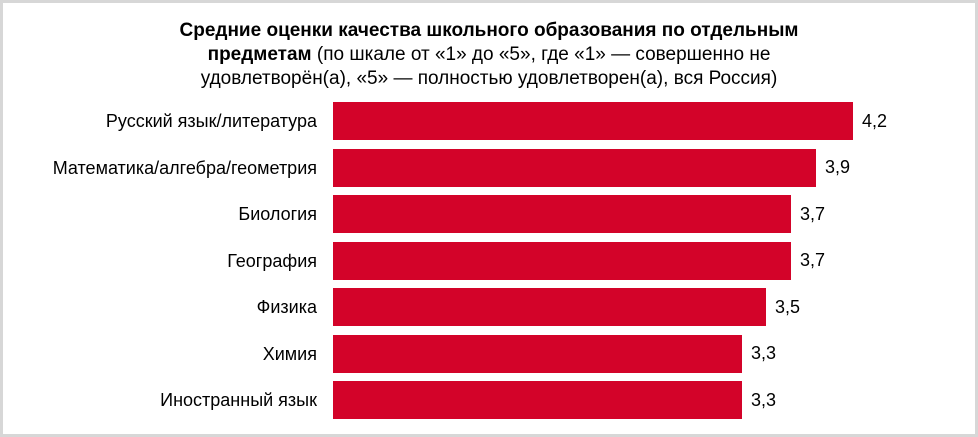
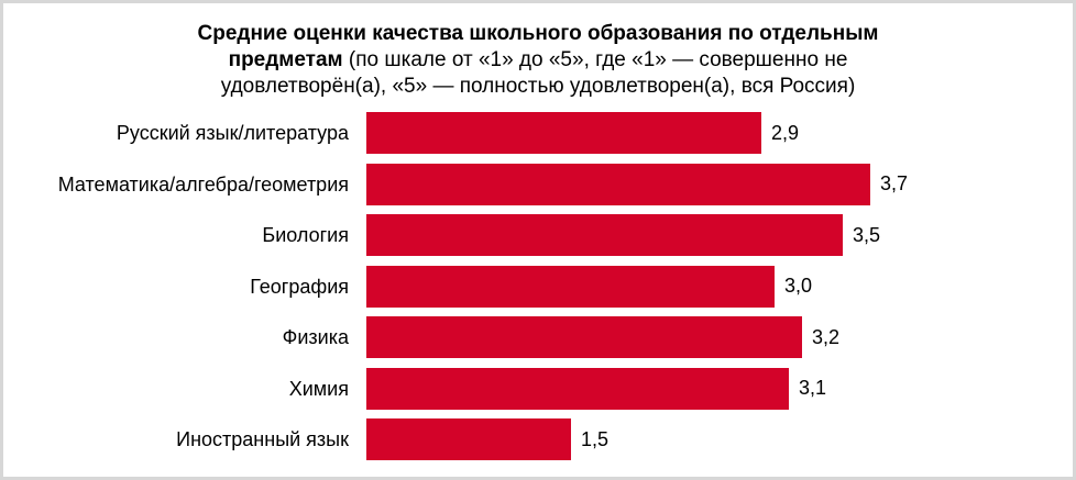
Русский язык/литература: 4,2 -> 2,9
Математика/алгебра/геометрия: 3,9 -> 3,7
Биология: 3,7 -> 3,5
География: 3,7 -> 3,0
Физика: 3,5 -> 3,2
Химия: 3,3 -> 3,1
Иностранный язык: 3,3 -> 1,5
